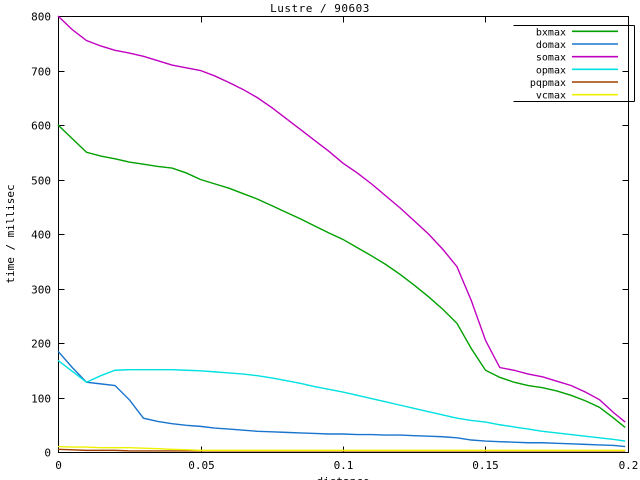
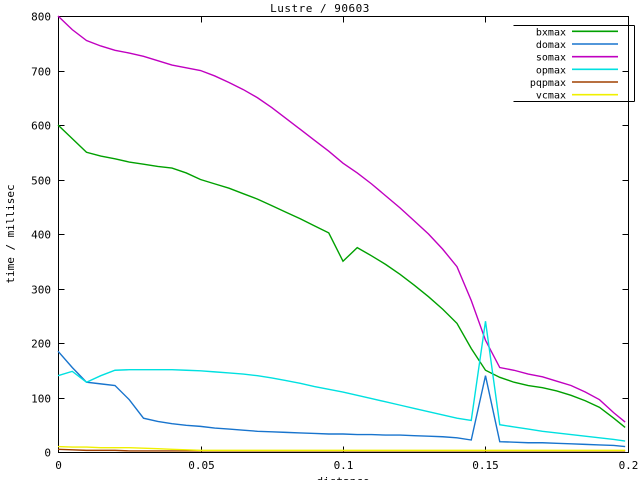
opmax/0: 170 -> 140
bxmax/0.1: 390 -> 350
domax/0.15: 20 -> 140
opmax/0.15: 60 -> 240
